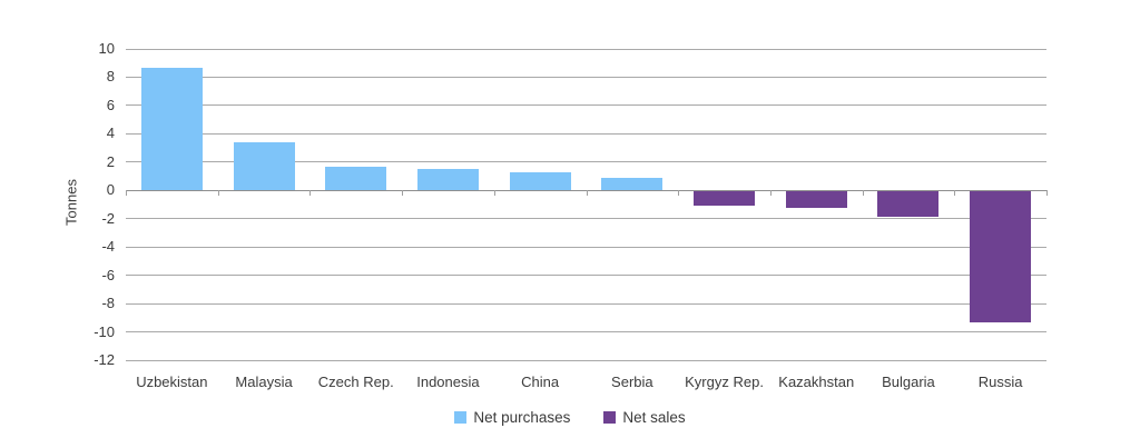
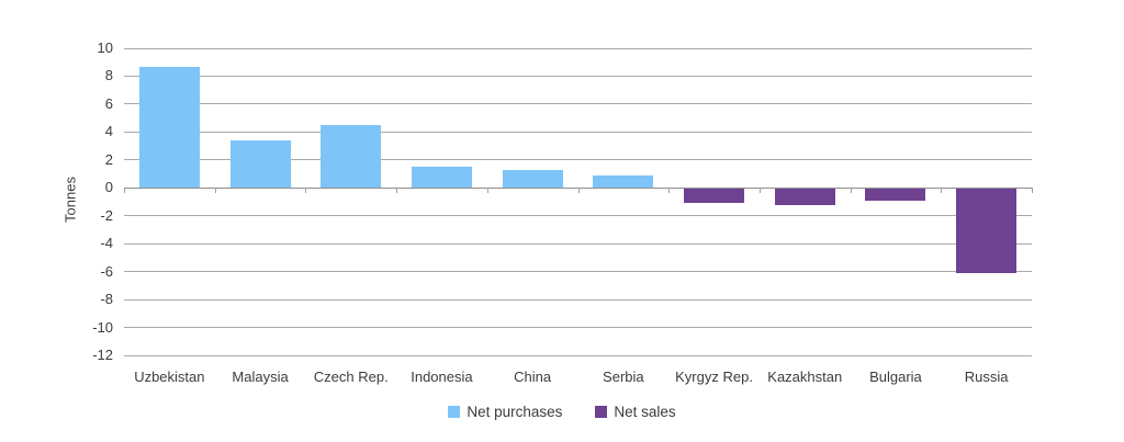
Net purchases/Czech Rep.: 1.7 -> 4.5
Net sales/Bulgaria: -1.9 -> -0.9
Net sales/Russia: -9.3 -> -6.1
